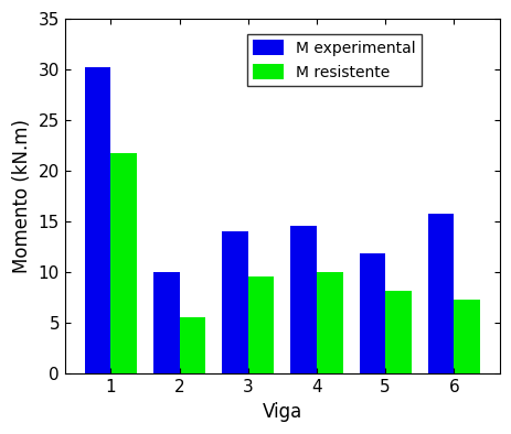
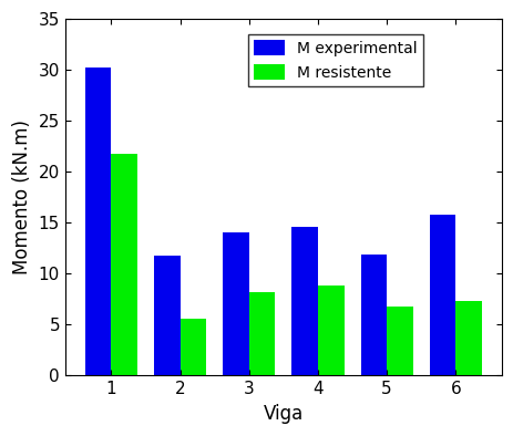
M experimental/2: 10.0 -> 11.8
M resistente/3: 9.6 -> 8.2
M resistente/4: 10.0 -> 8.8
M resistente/5: 8.2 -> 6.8
